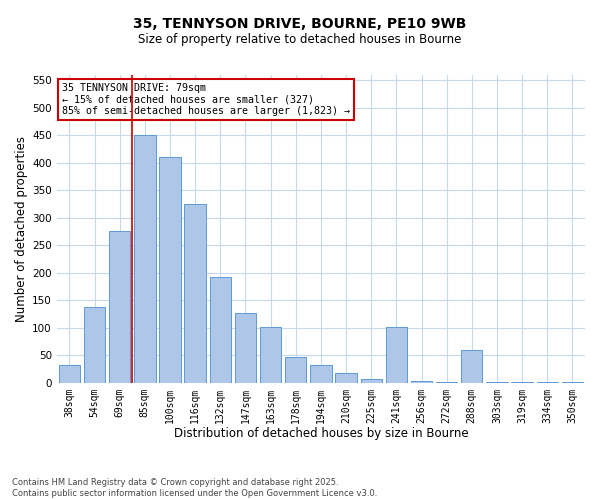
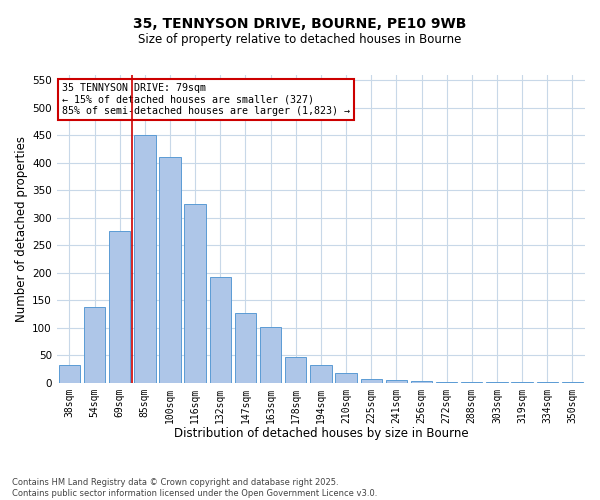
241sqm: 102 -> 5
288sqm: 60 -> 1
